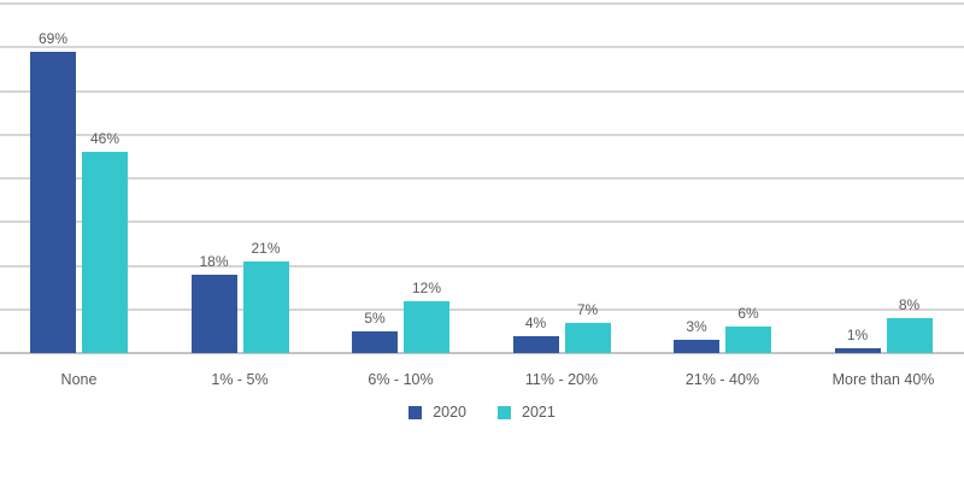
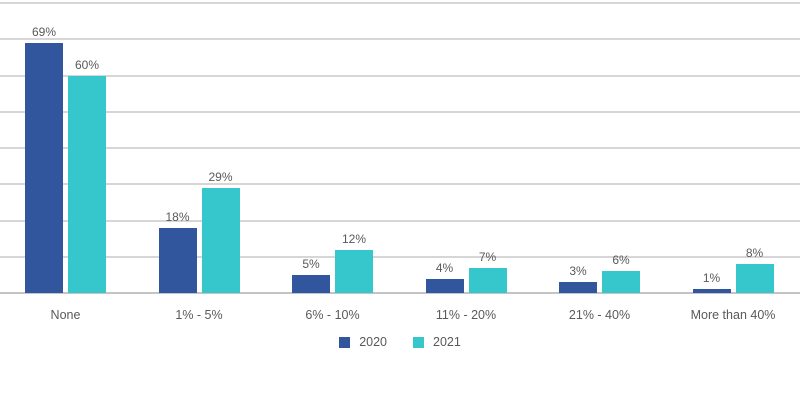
2021/None: 46% -> 60%
2021/1% - 5%: 21% -> 29%
